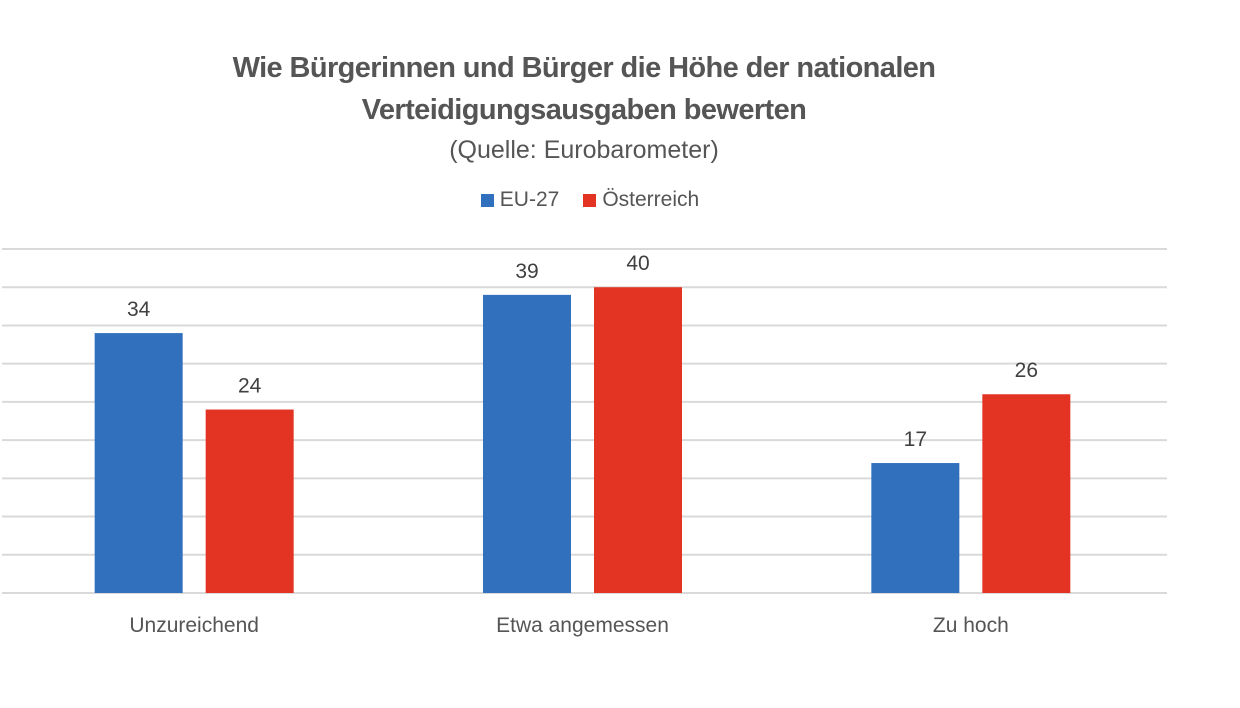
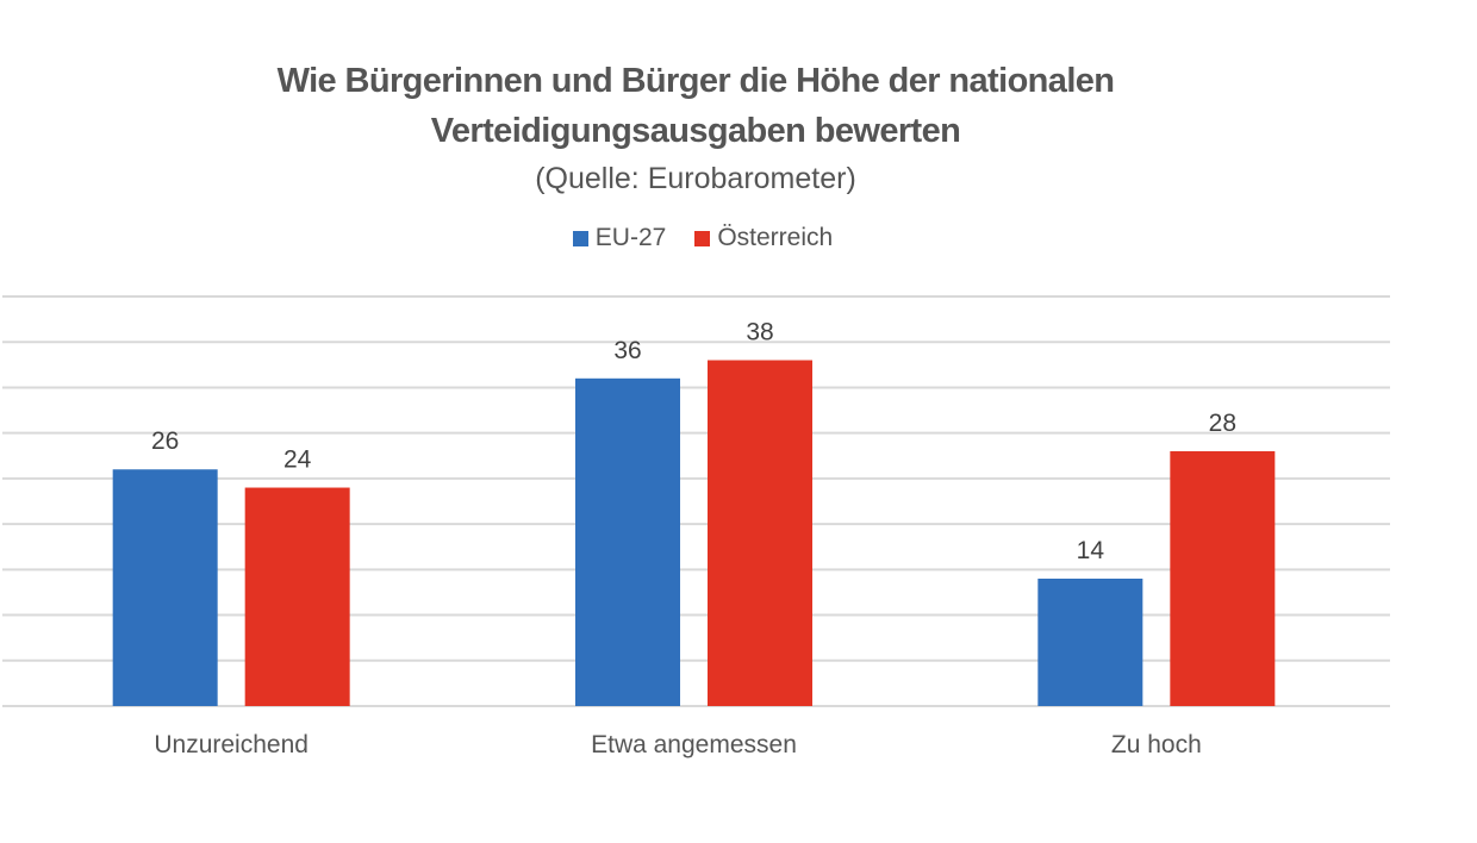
EU-27/Unzureichend: 34 -> 26
EU-27/Etwa angemessen: 39 -> 36
Österreich/Etwa angemessen: 40 -> 38
EU-27/Zu hoch: 17 -> 14
Österreich/Zu hoch: 26 -> 28
